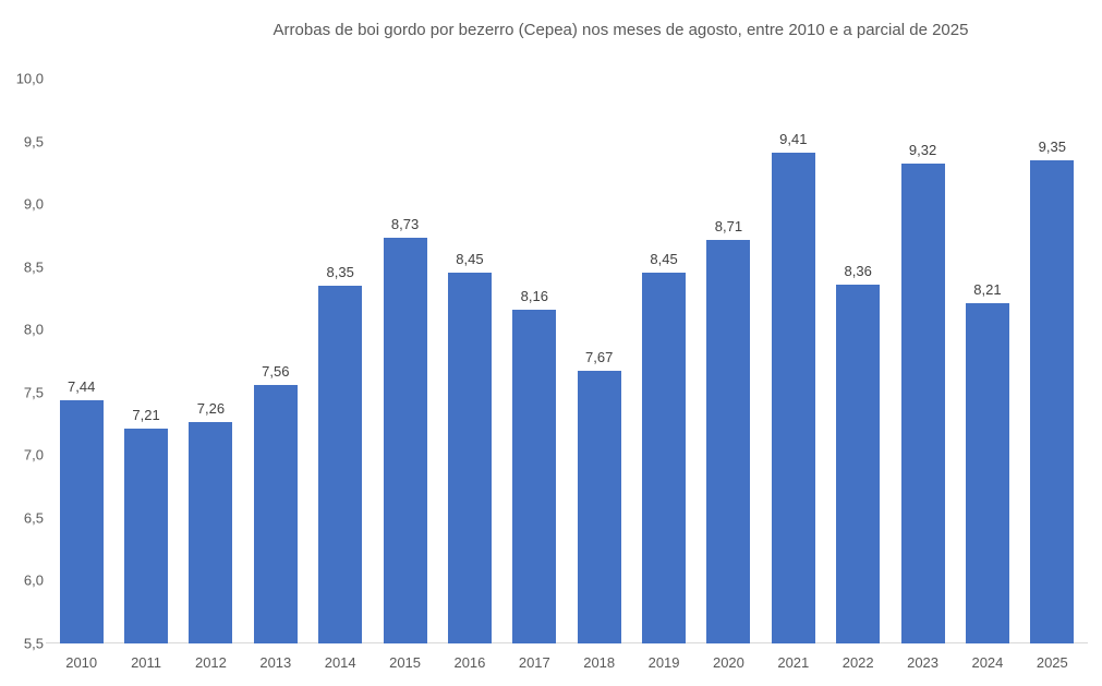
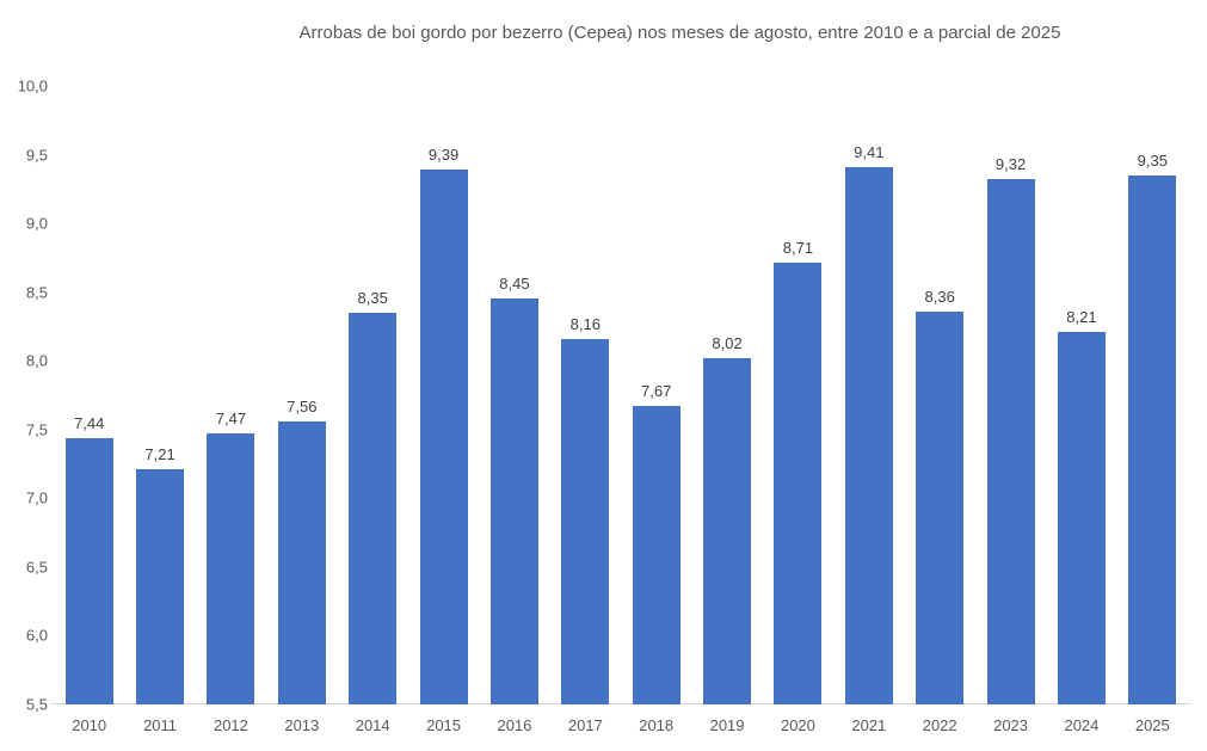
2012: 7,26 -> 7,47
2015: 8,73 -> 9,39
2019: 8,45 -> 8,02
